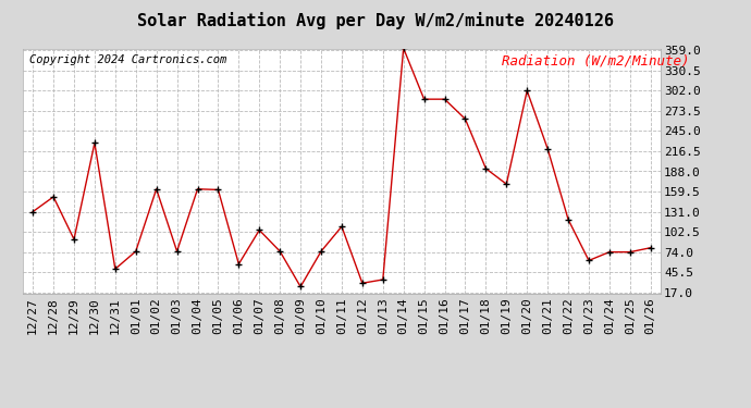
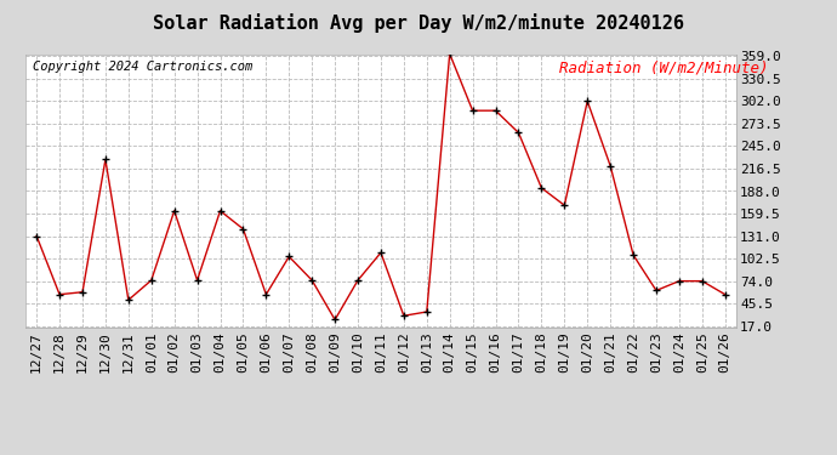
12/28: 152 -> 57
12/29: 92 -> 60
01/05: 162 -> 140
01/22: 120 -> 107
01/26: 80 -> 57
